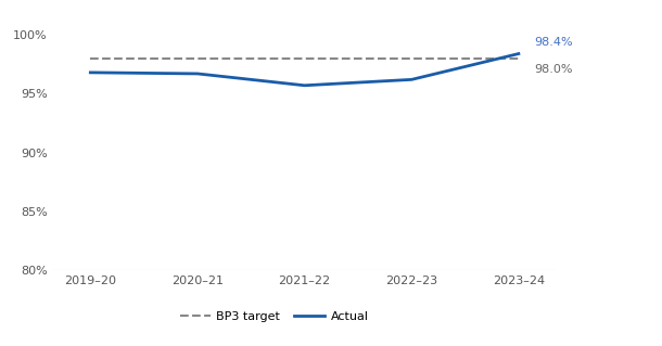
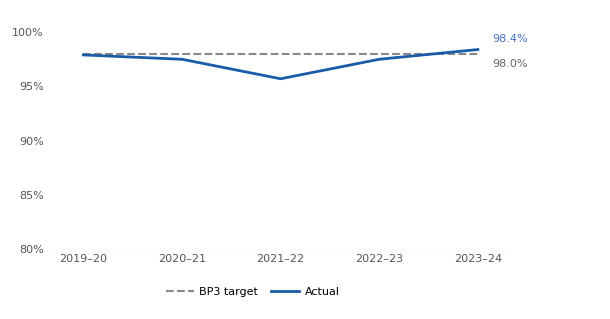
Actual/2019–20: 96.8% -> 97.9%
Actual/2020–21: 96.7% -> 97.5%
Actual/2022–23: 96.2% -> 97.5%
